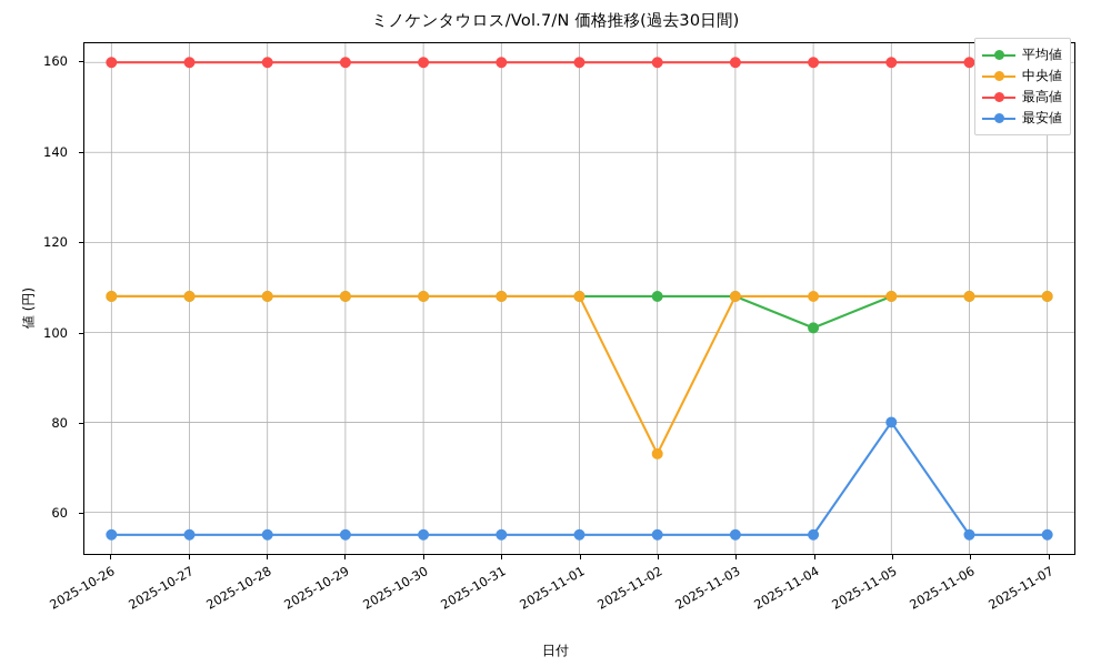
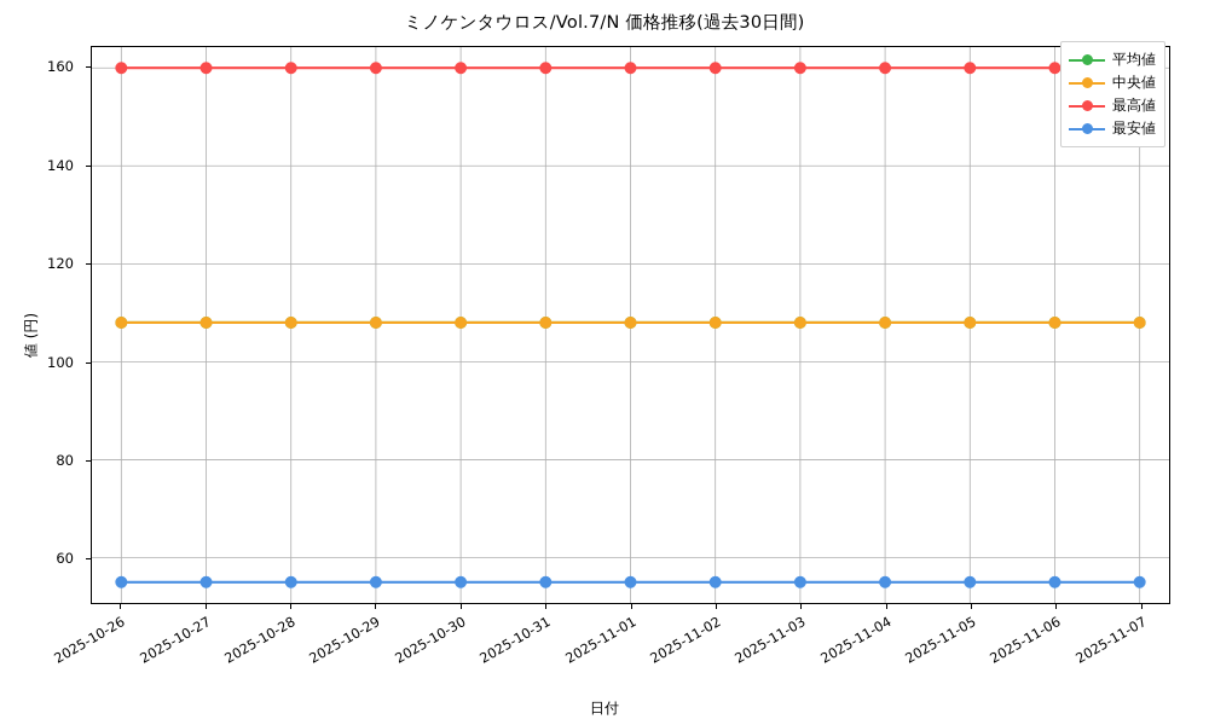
中央値/2025-11-02: 73 -> 108
平均値/2025-11-04: 101 -> 108
最安値/2025-11-05: 80 -> 55
